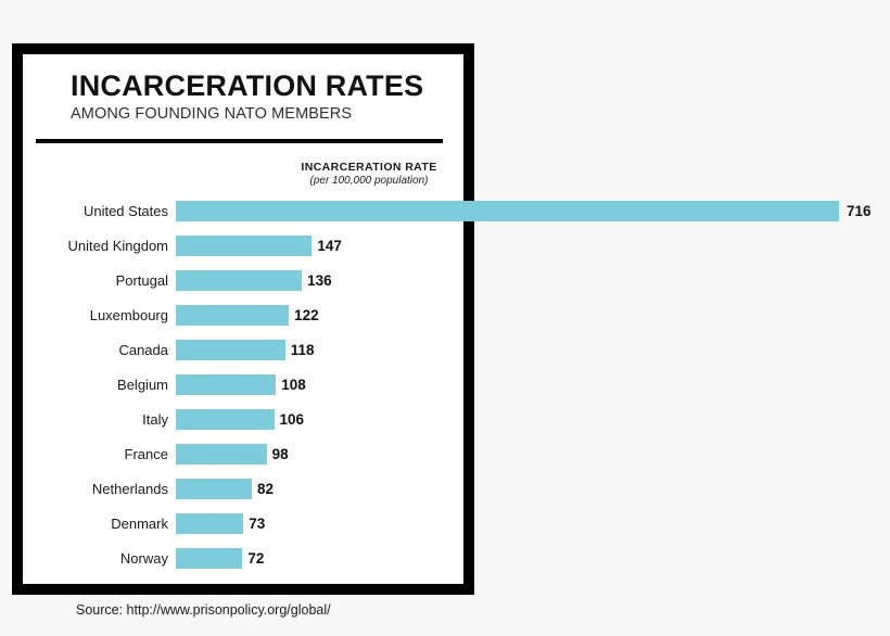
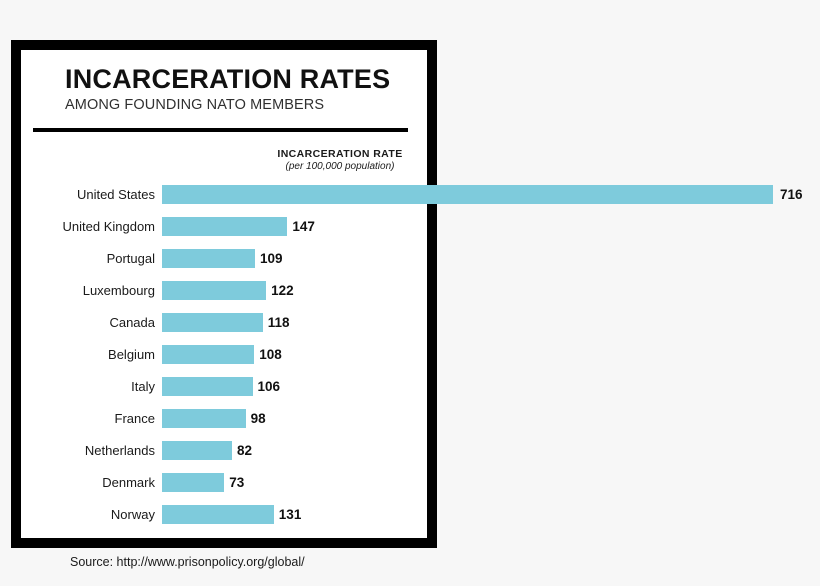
Portugal: 136 -> 109
Norway: 72 -> 131
